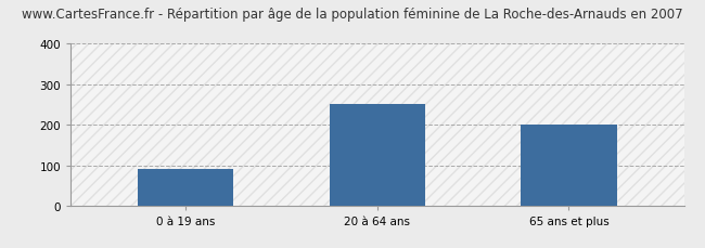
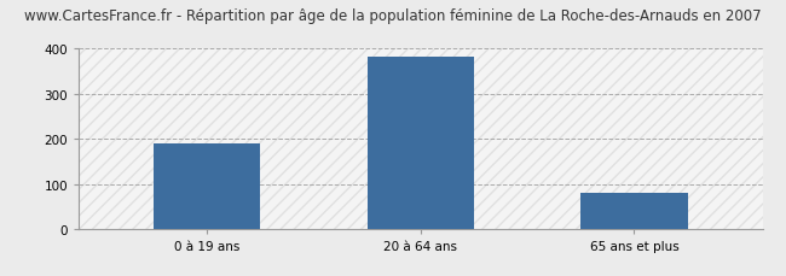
0 à 19 ans: 90 -> 190
20 à 64 ans: 250 -> 383
65 ans et plus: 200 -> 80
